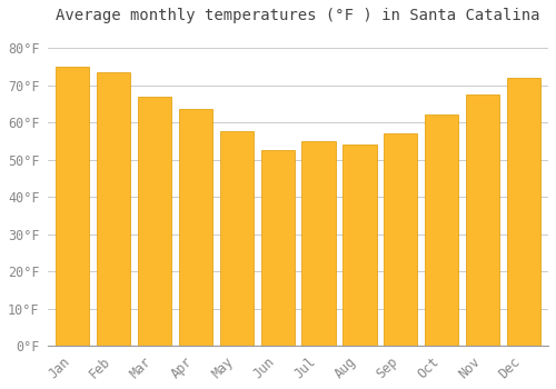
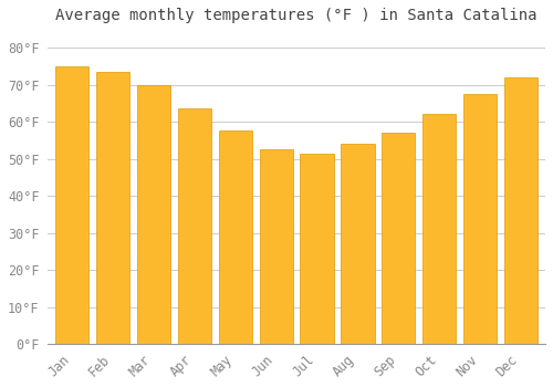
Mar: 67.0°F -> 70.0°F
Jul: 55.0°F -> 51.5°F
